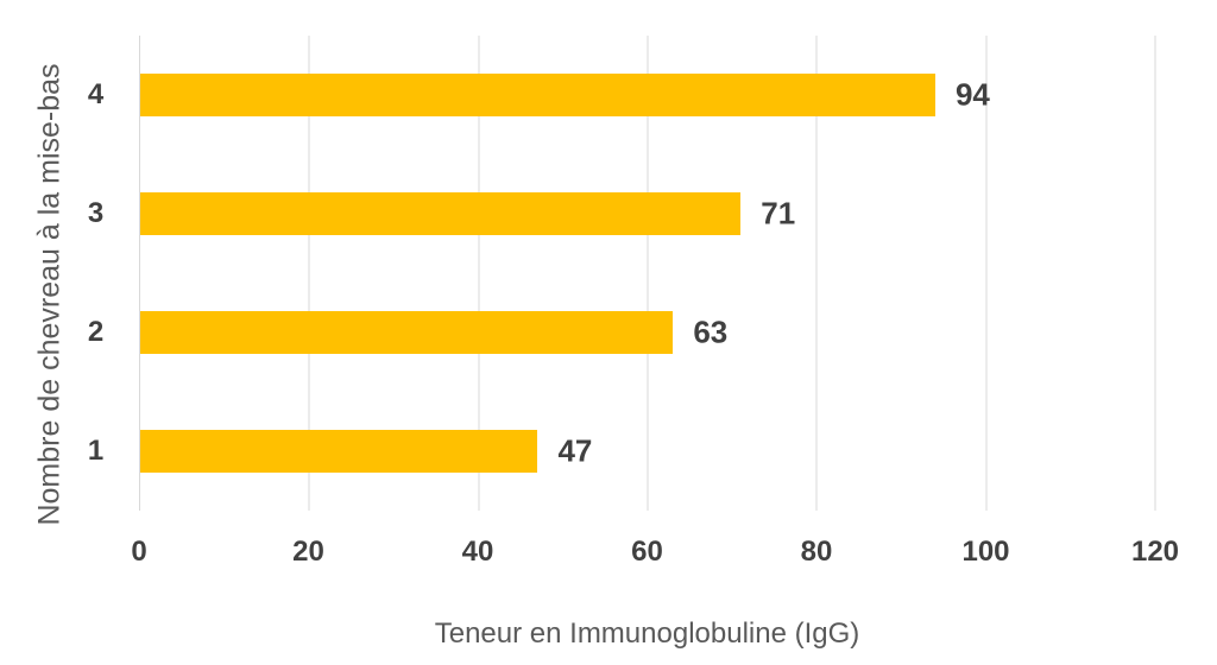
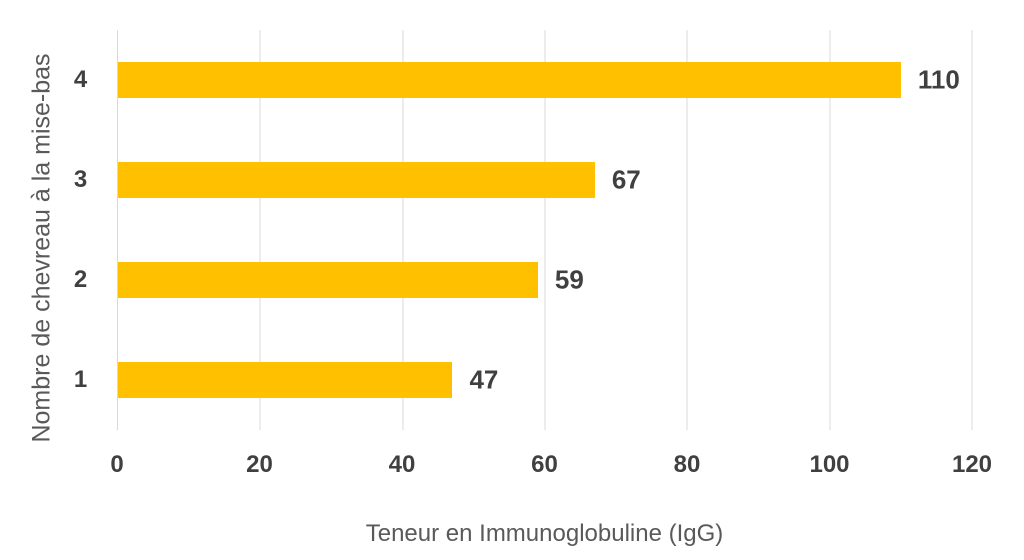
4: 94 -> 110
3: 71 -> 67
2: 63 -> 59
